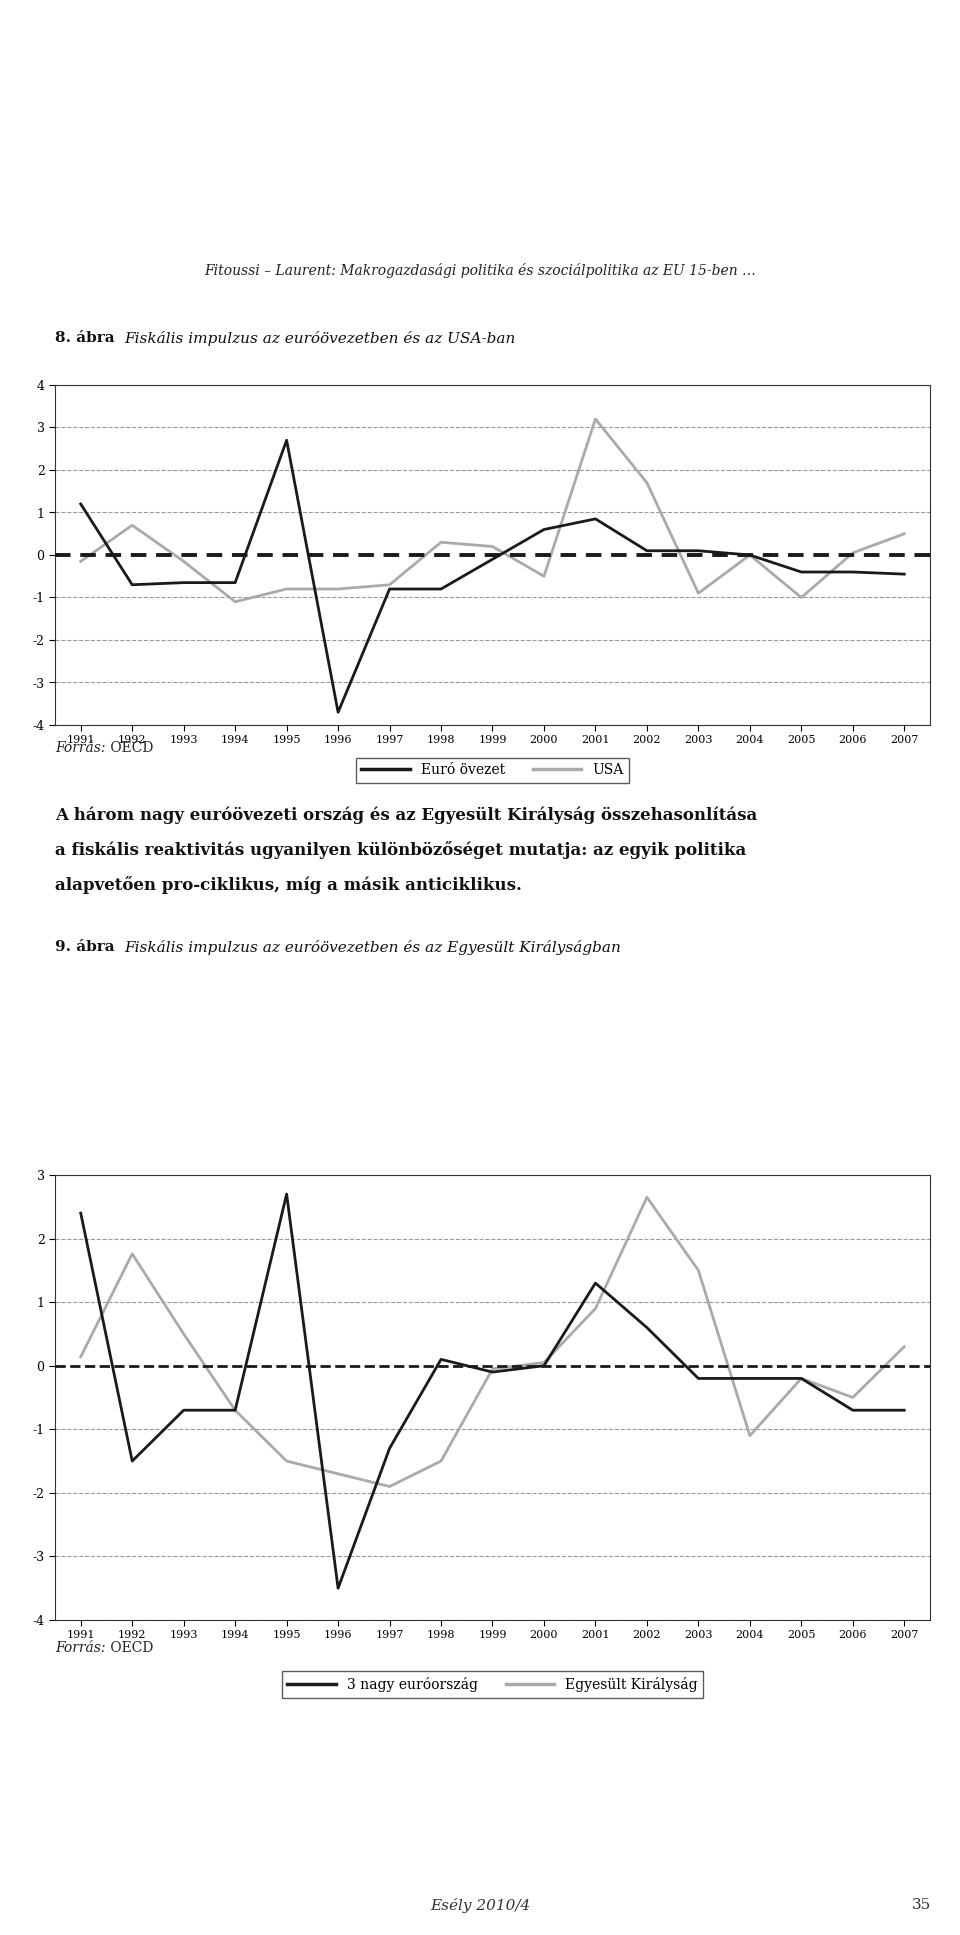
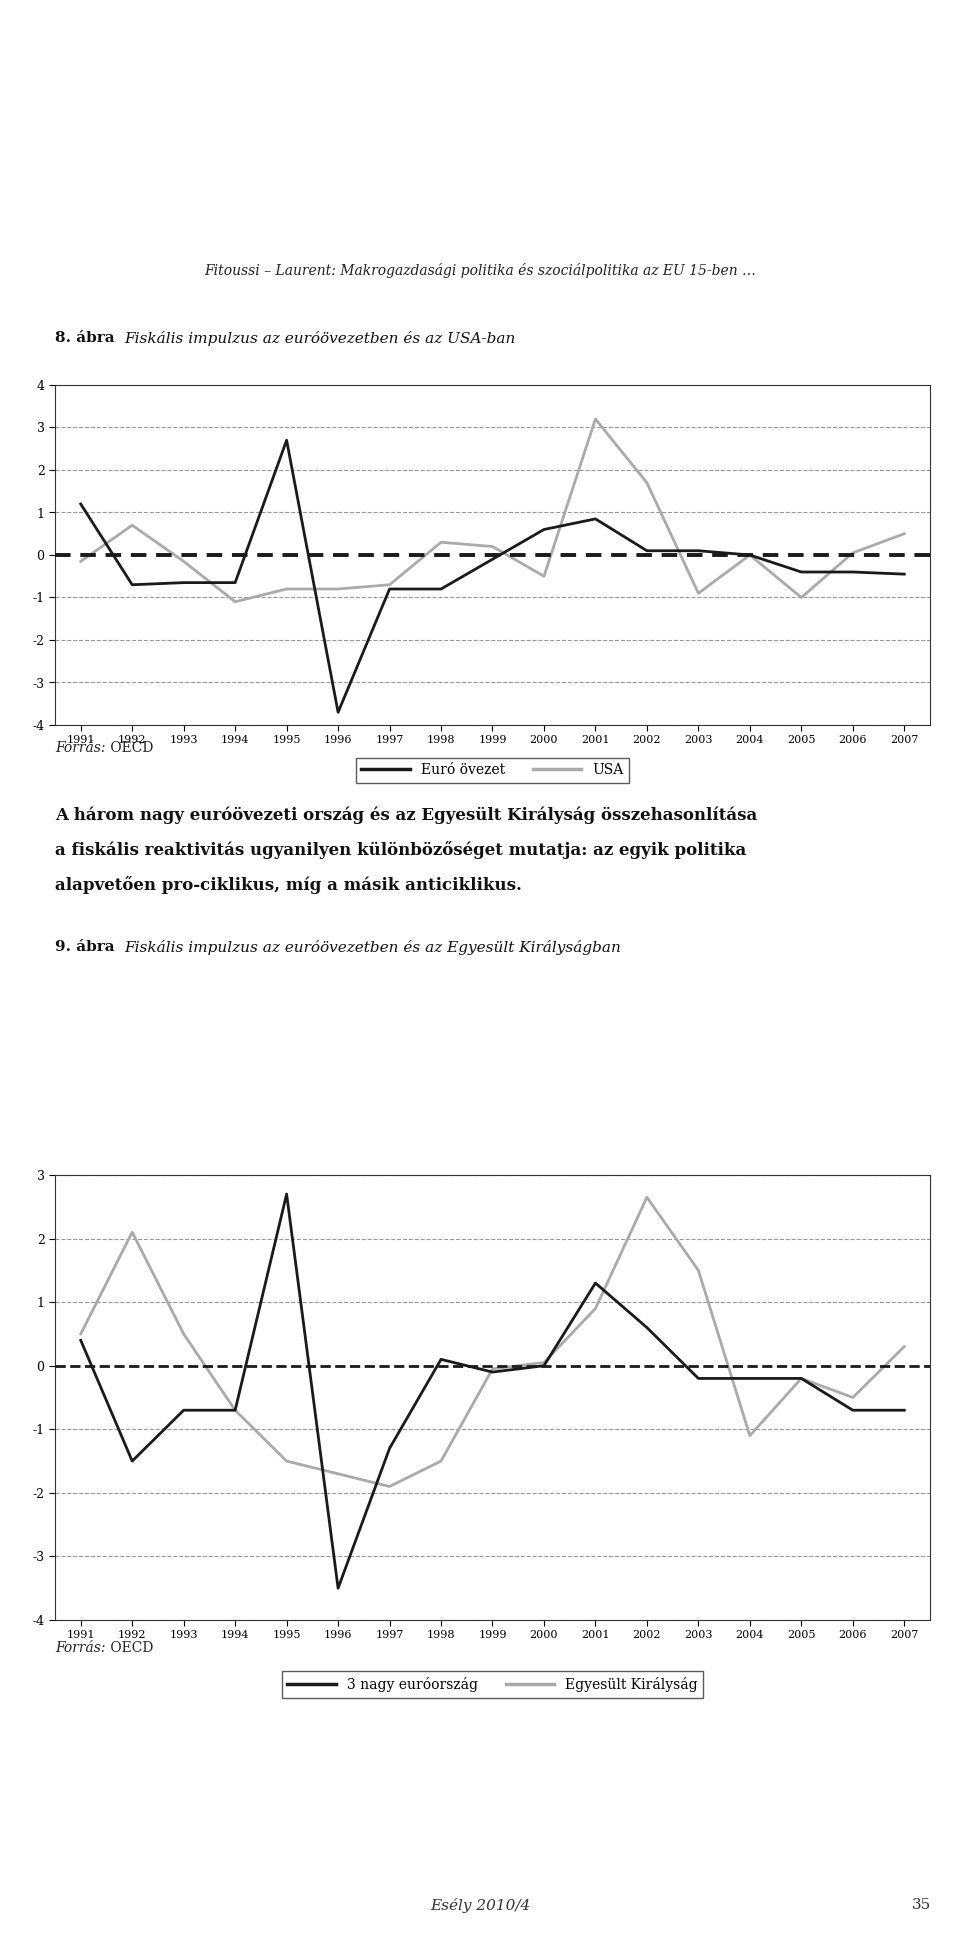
3 nagy euróország/1991: 2.4 -> 0.4
Egyesült Királyság/1991: 0.14 -> 0.50
Egyesült Királyság/1992: 1.76 -> 2.10
